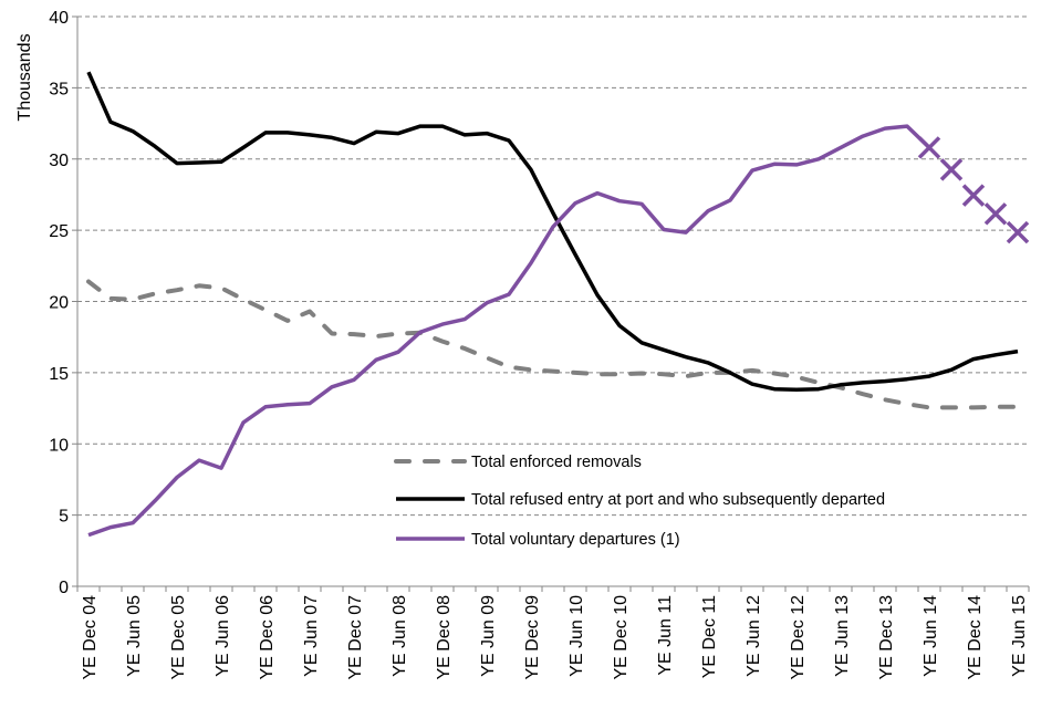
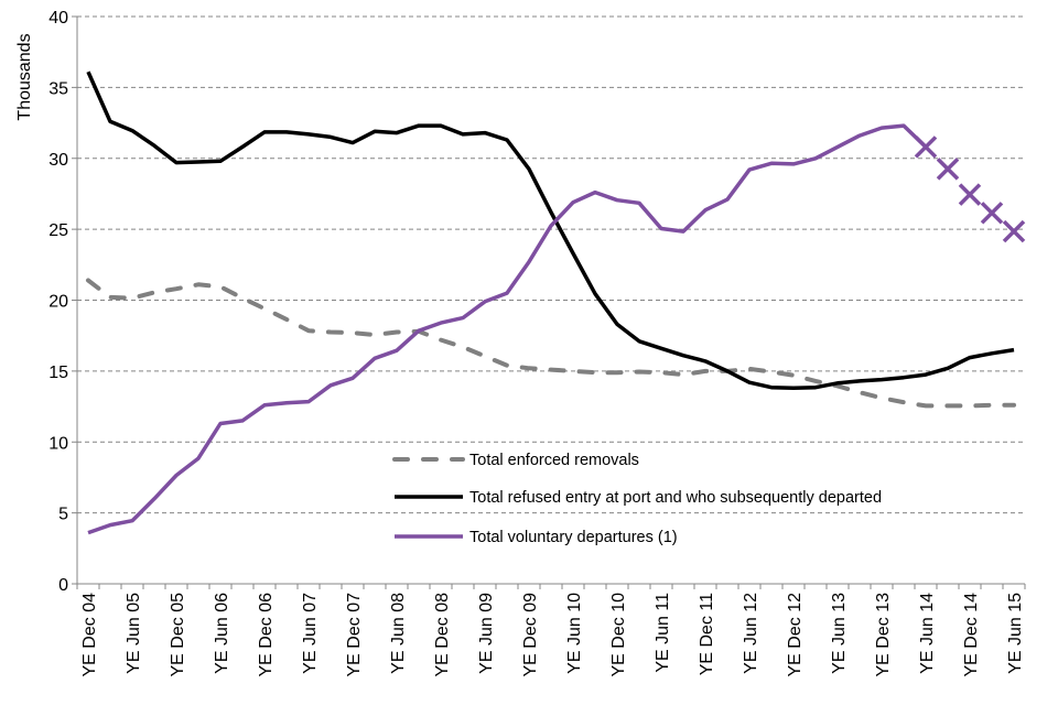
Total voluntary departures (1)/YE Jun 06: 8.3 -> 11.3
Total enforced removals/YE Jun 07: 19.3 -> 17.9
